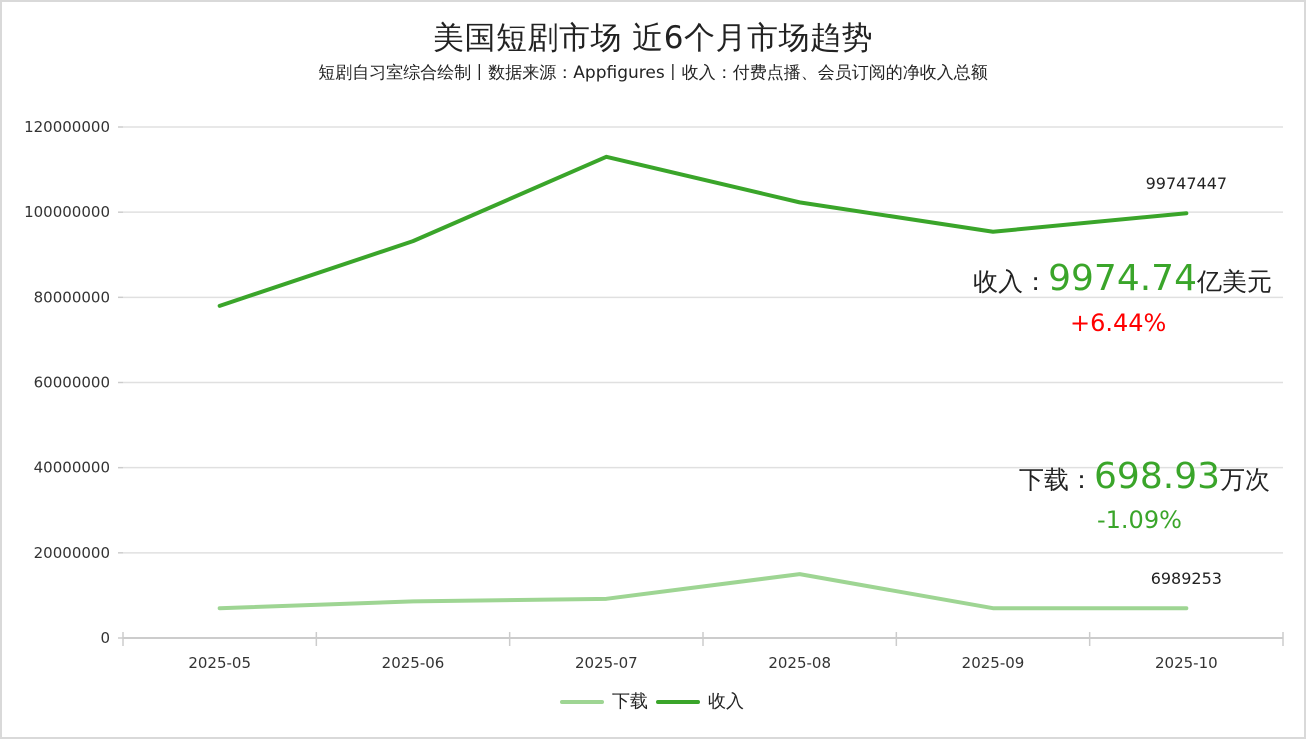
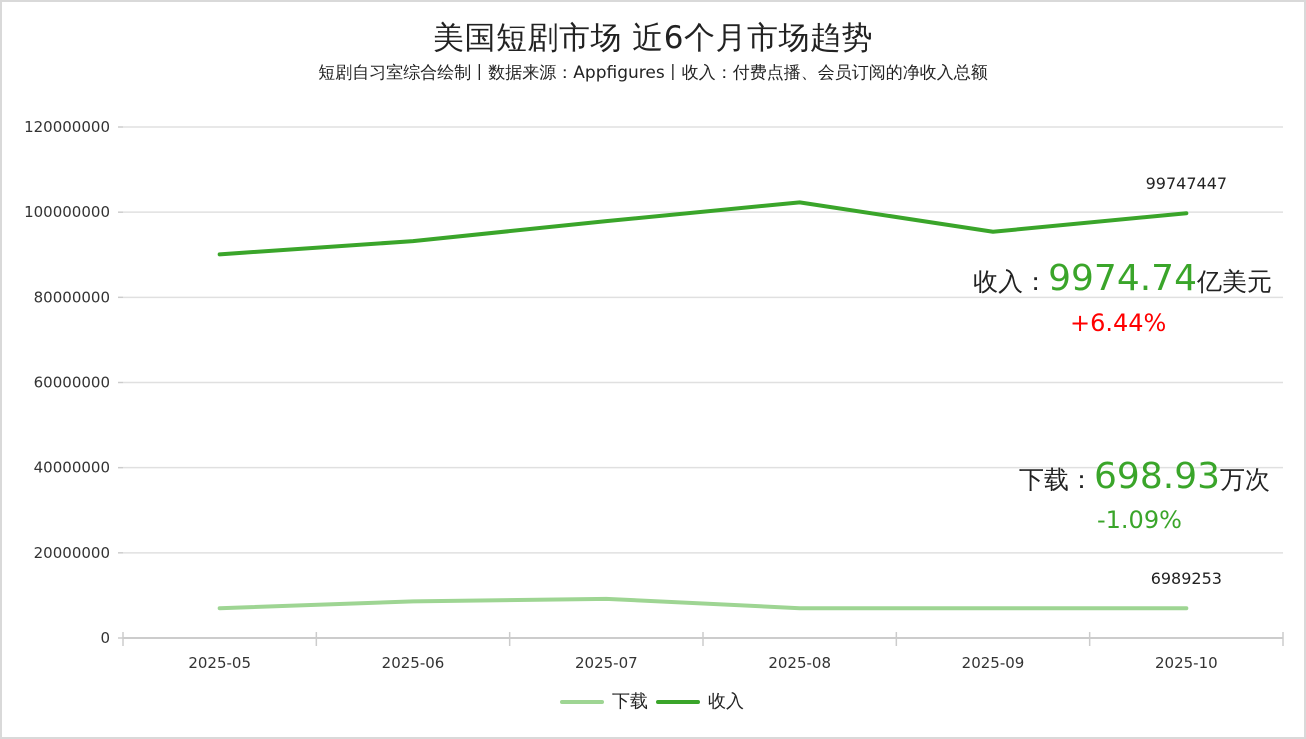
收入/2025-05: 78000000 -> 90000000
收入/2025-07: 113000000 -> 98000000
下载/2025-08: 15000000 -> 7000000
